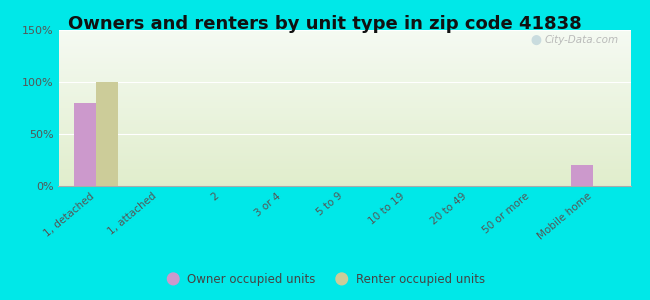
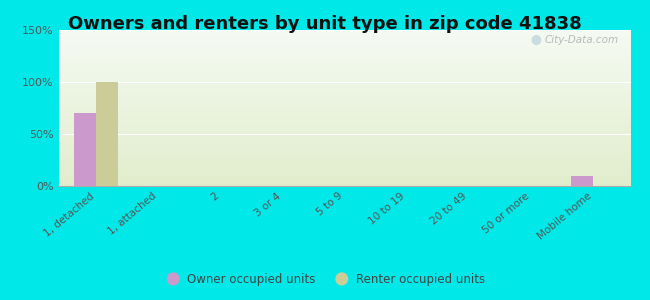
Owner occupied units/1, detached: 80% -> 70%
Owner occupied units/Mobile home: 20% -> 10%
